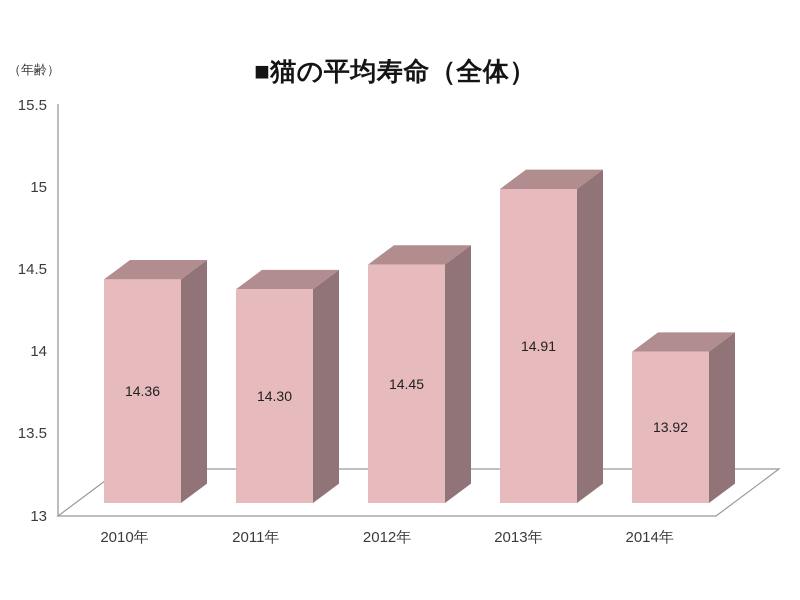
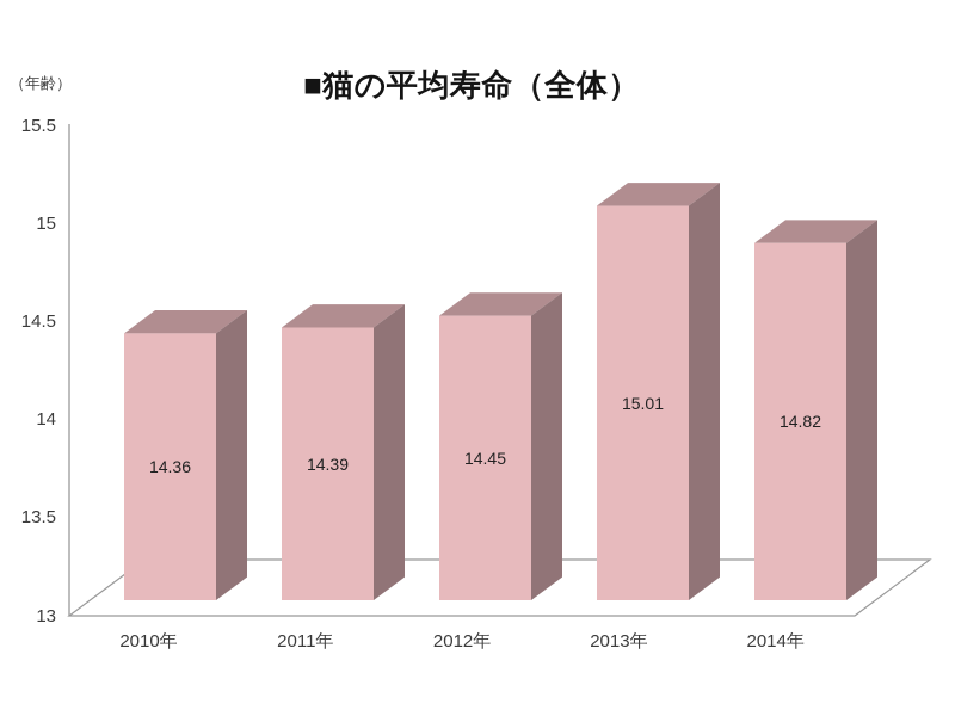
2011年: 14.30 -> 14.39
2013年: 14.91 -> 15.01
2014年: 13.92 -> 14.82
